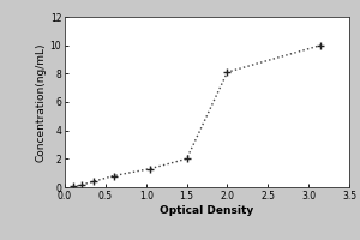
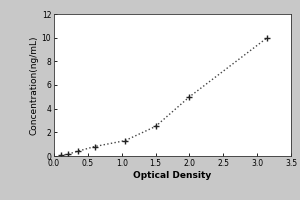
1.5: 2.0 -> 2.5
2.0: 8.1 -> 5.0
